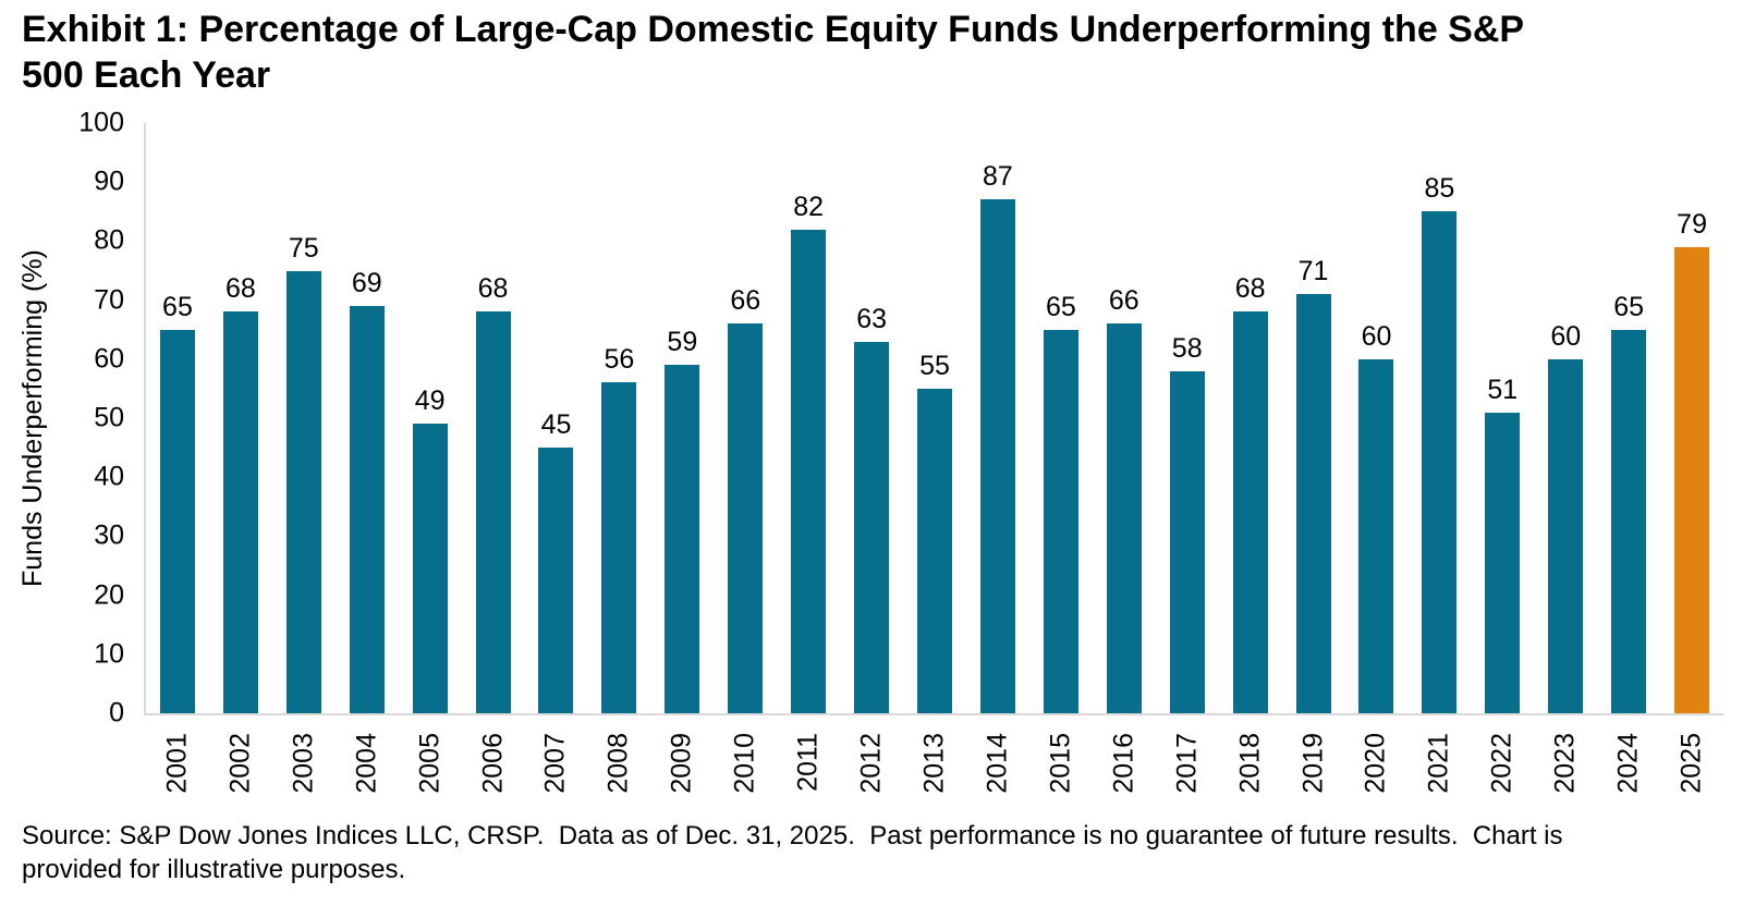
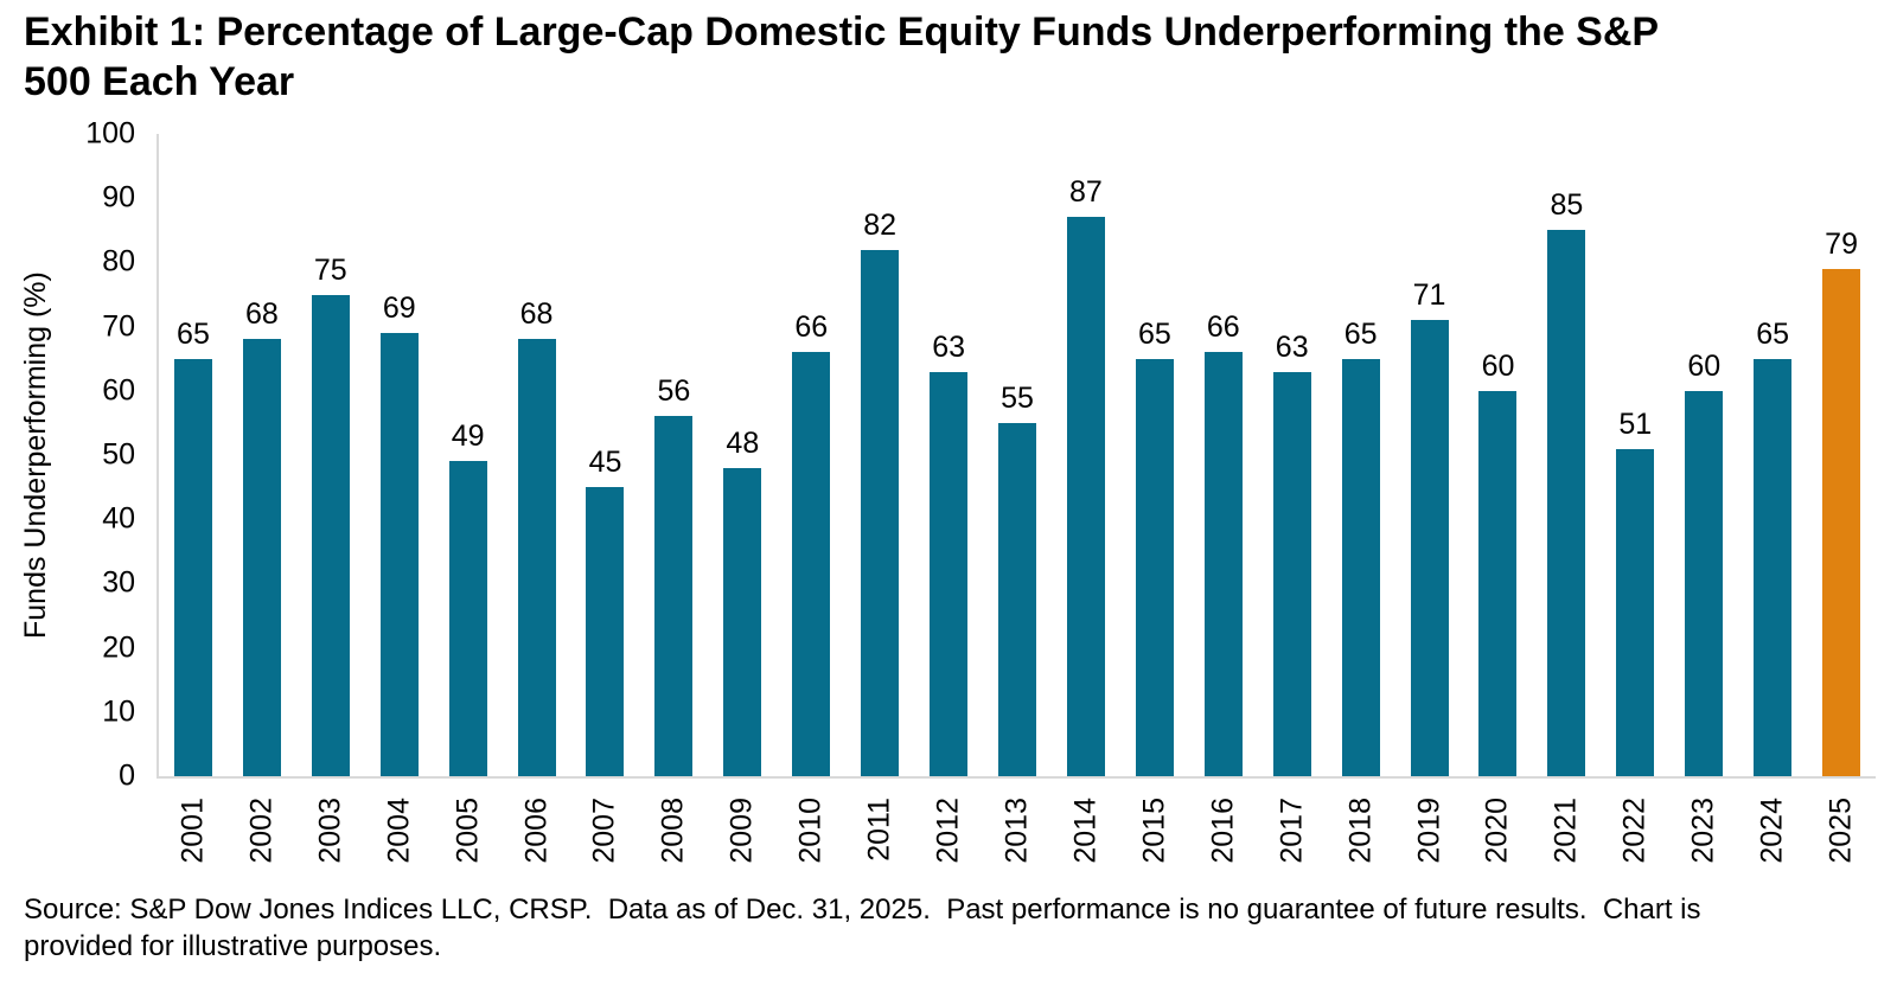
2009: 59 -> 48
2017: 58 -> 63
2018: 68 -> 65
